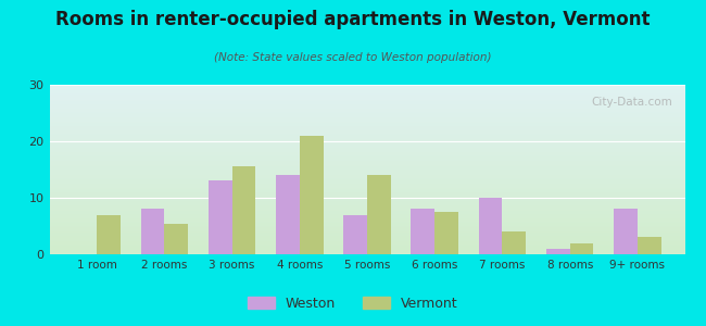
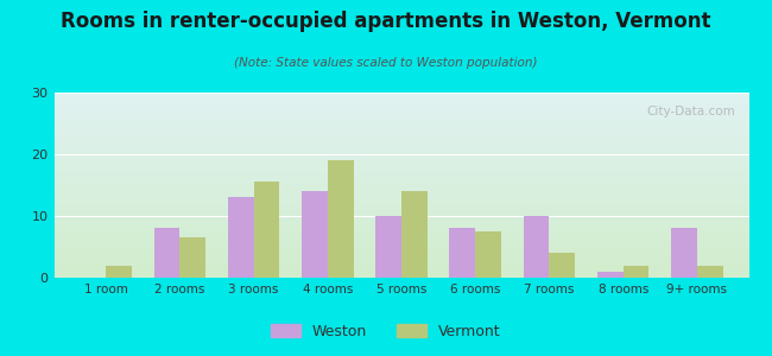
Vermont/1 room: 7.0 -> 2.0
Vermont/2 rooms: 5.4 -> 6.5
Vermont/4 rooms: 21.0 -> 19.0
Weston/5 rooms: 7 -> 10
Vermont/9+ rooms: 3.0 -> 2.0
